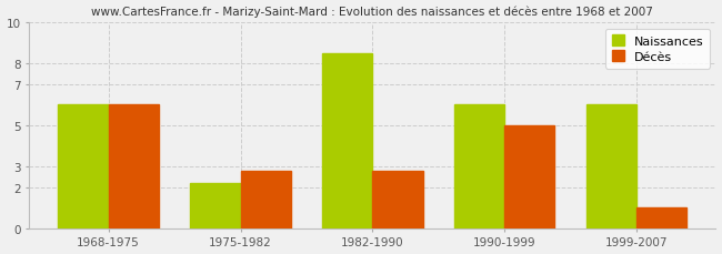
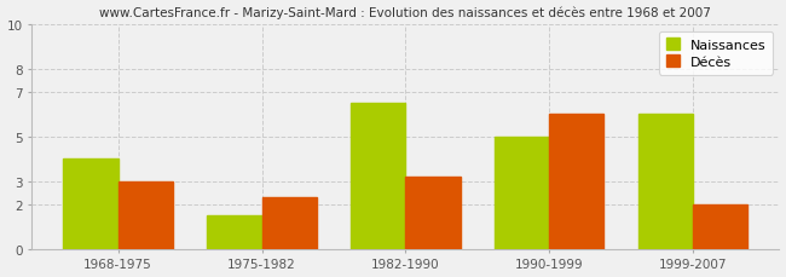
Naissances/1968-1975: 6.0 -> 4.0
Décès/1968-1975: 6.0 -> 3.0
Naissances/1975-1982: 2.2 -> 1.5
Décès/1975-1982: 2.8 -> 2.3
Naissances/1982-1990: 8.5 -> 6.5
Décès/1982-1990: 2.8 -> 3.2
Naissances/1990-1999: 6.0 -> 5.0
Décès/1990-1999: 5.0 -> 6.0
Décès/1999-2007: 1.0 -> 2.0
